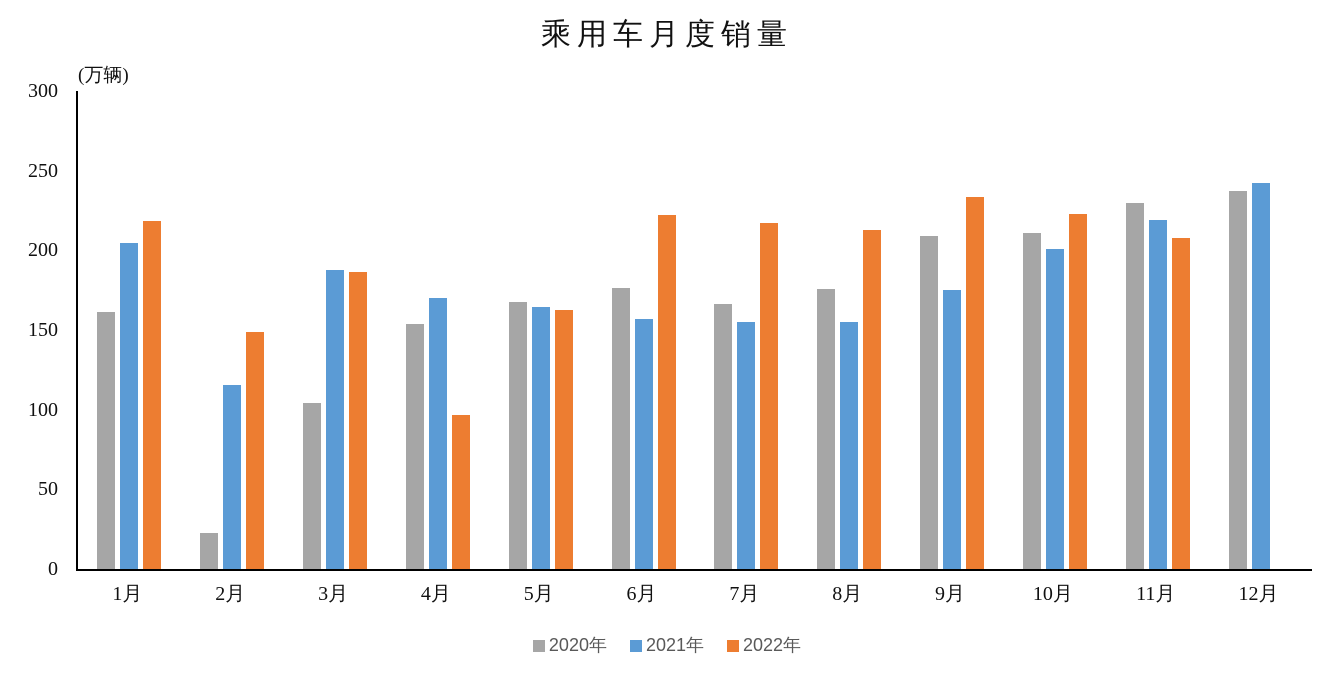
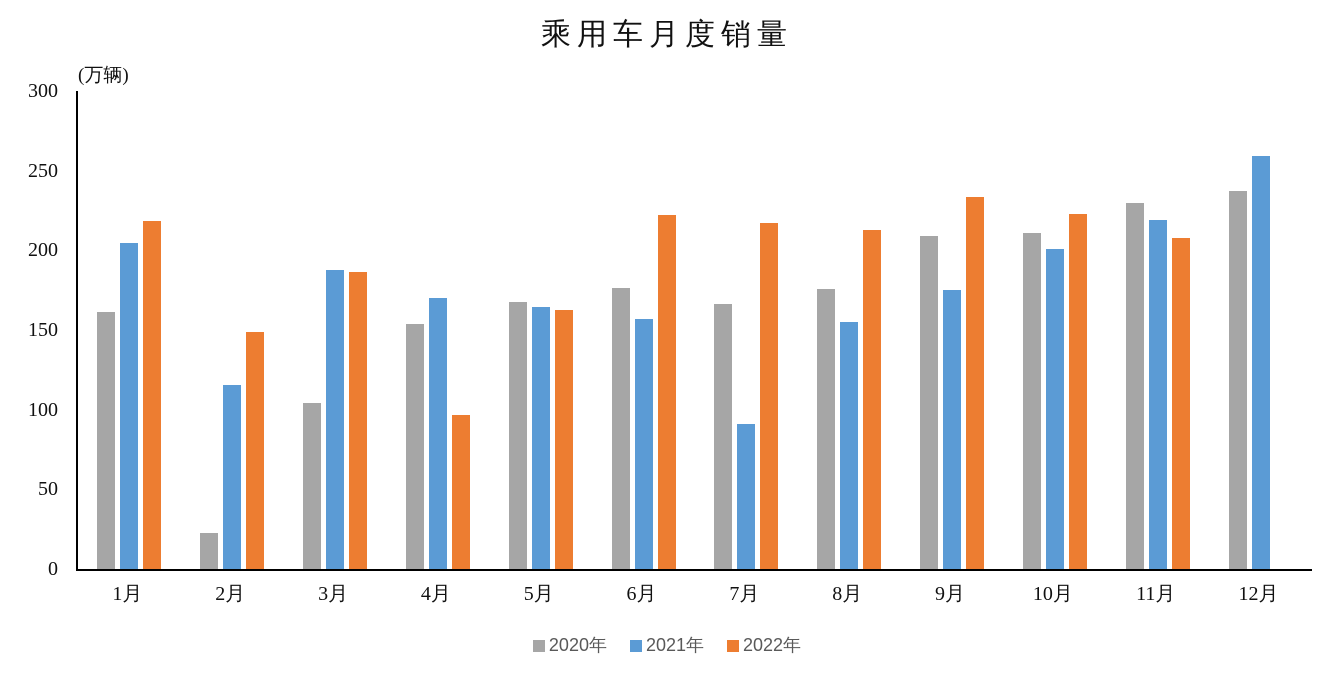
2021年/7月: 155 -> 91
2021年/12月: 242 -> 259
